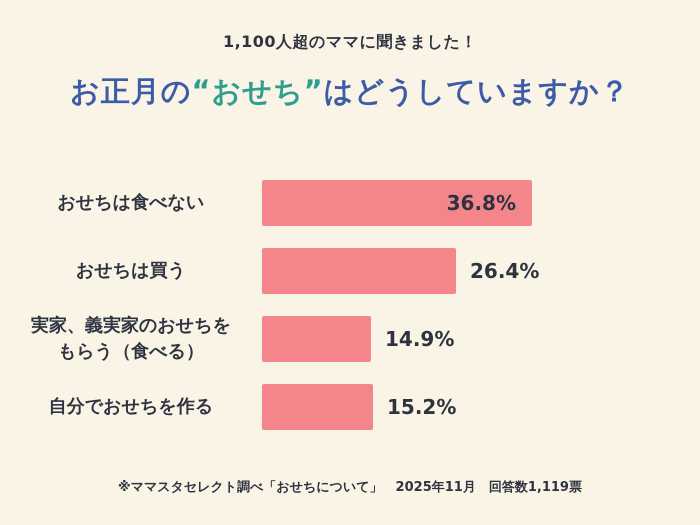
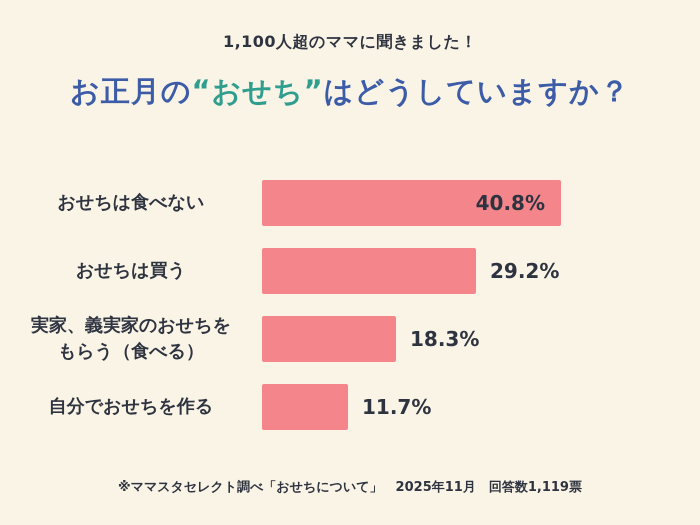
おせちは食べない: 36.8% -> 40.8%
おせちは買う: 26.4% -> 29.2%
実家、義実家のおせちを もらう（食べる）: 14.9% -> 18.3%
自分でおせちを作る: 15.2% -> 11.7%
